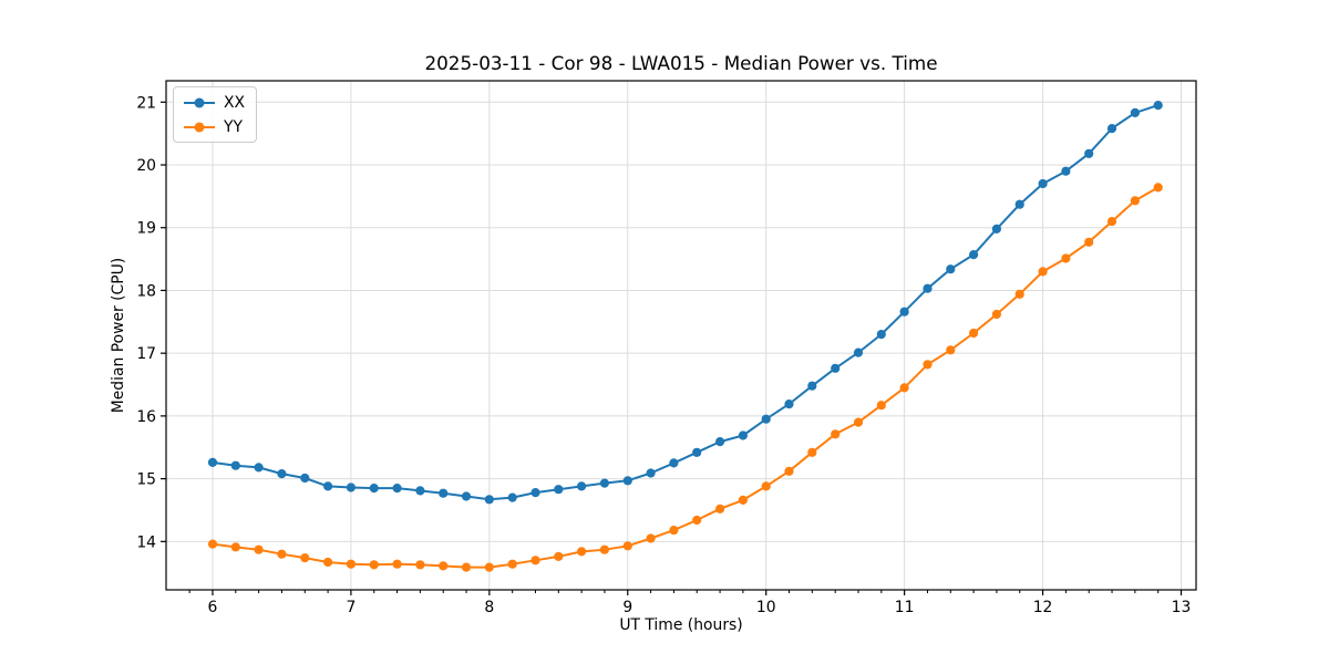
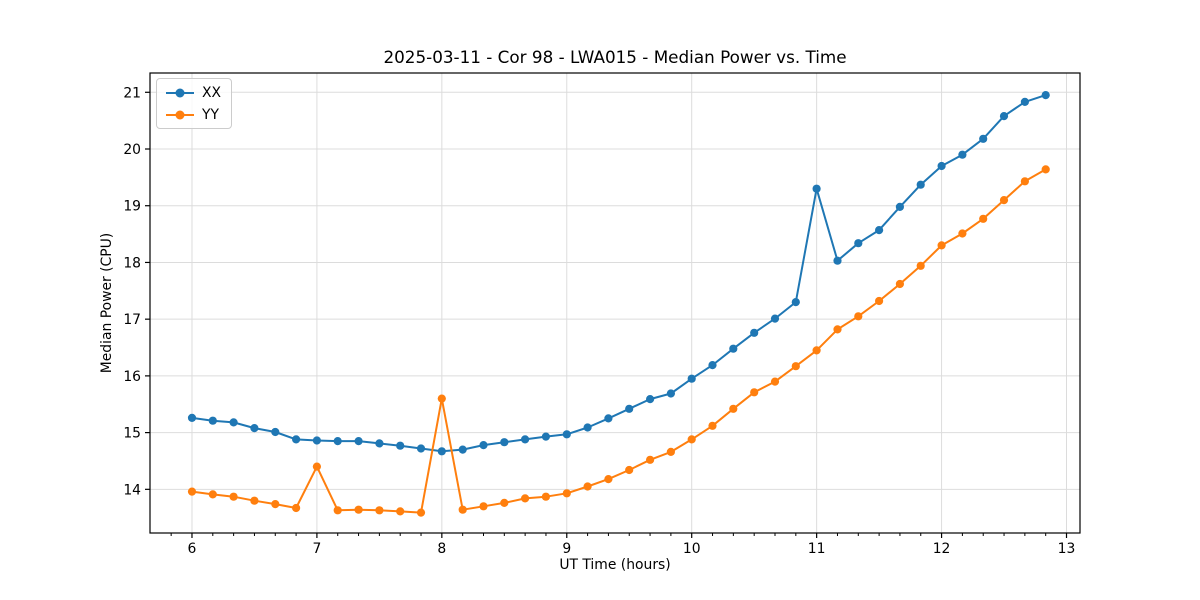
YY/7: 13.6 -> 14.4
YY/8: 13.6 -> 15.6
XX/11: 17.7 -> 19.3
